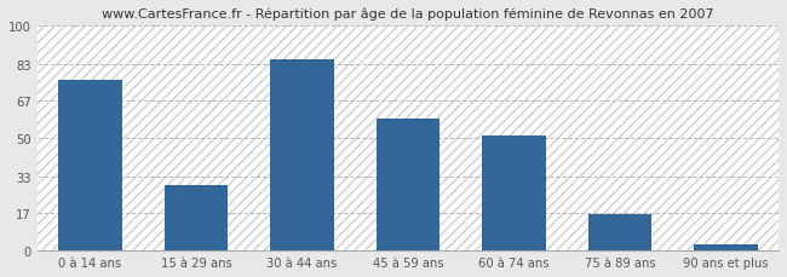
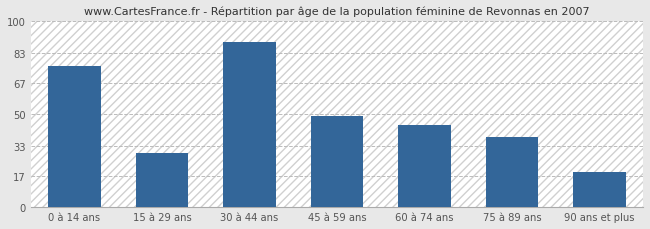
30 à 44 ans: 85 -> 89
45 à 59 ans: 59 -> 49
60 à 74 ans: 51 -> 44
75 à 89 ans: 16 -> 38
90 ans et plus: 3 -> 19
